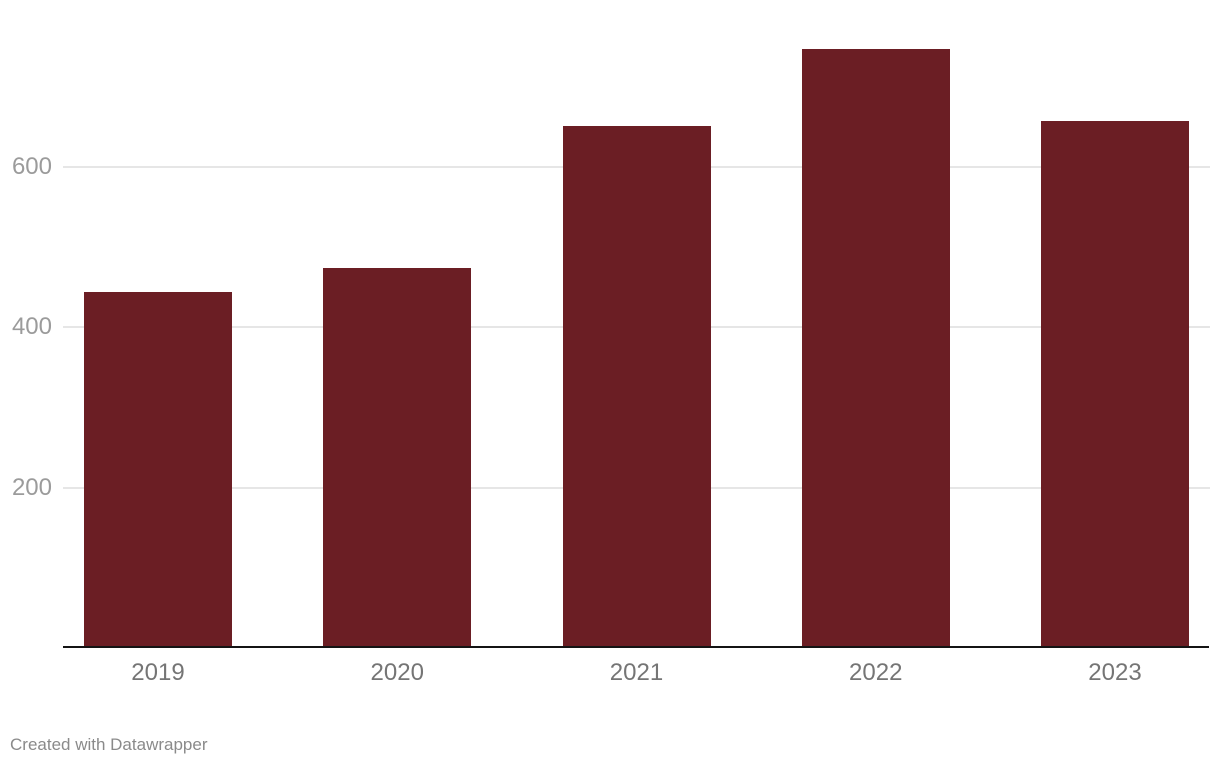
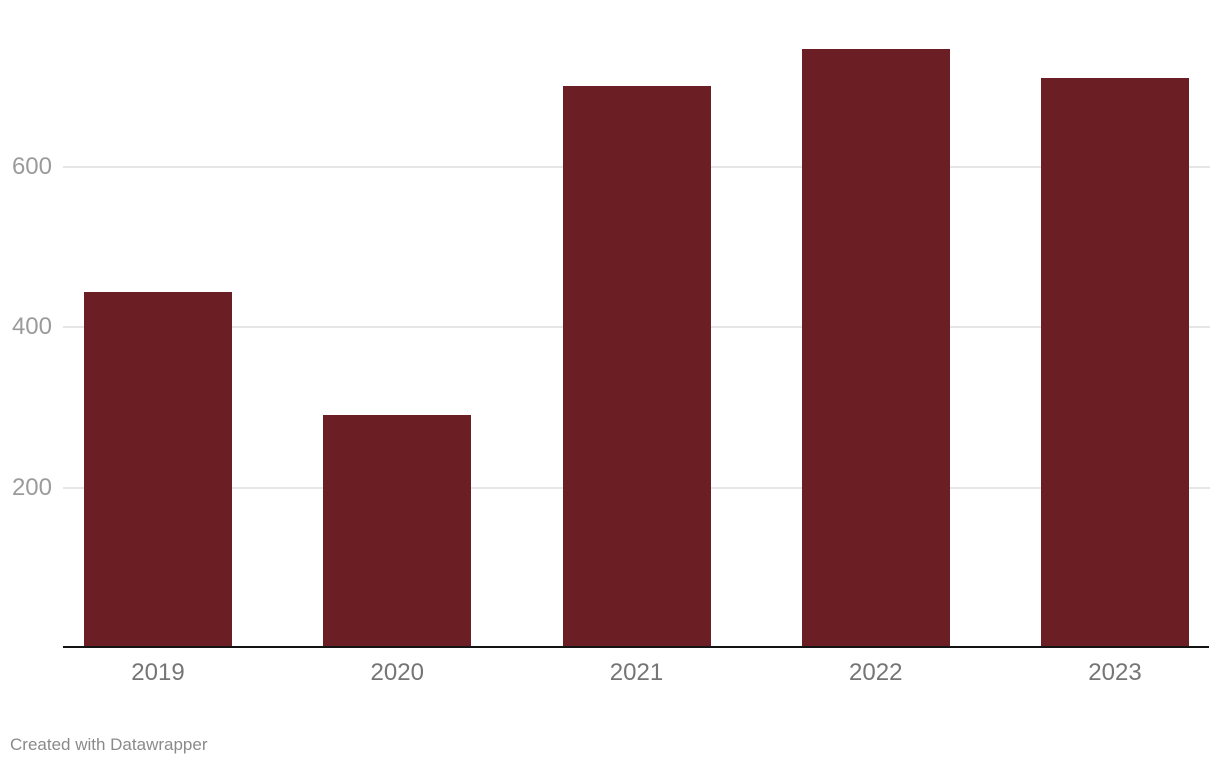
2020: 470 -> 290
2021: 650 -> 700
2023: 660 -> 710
